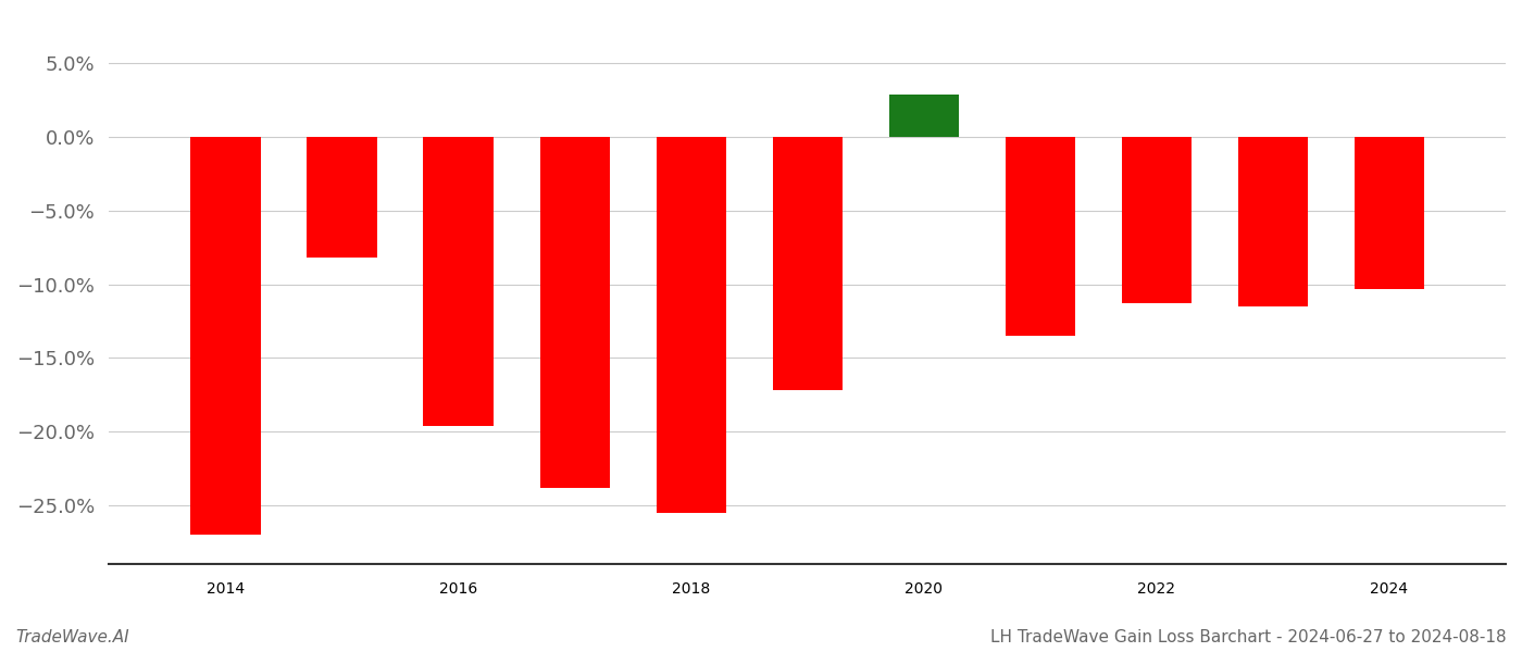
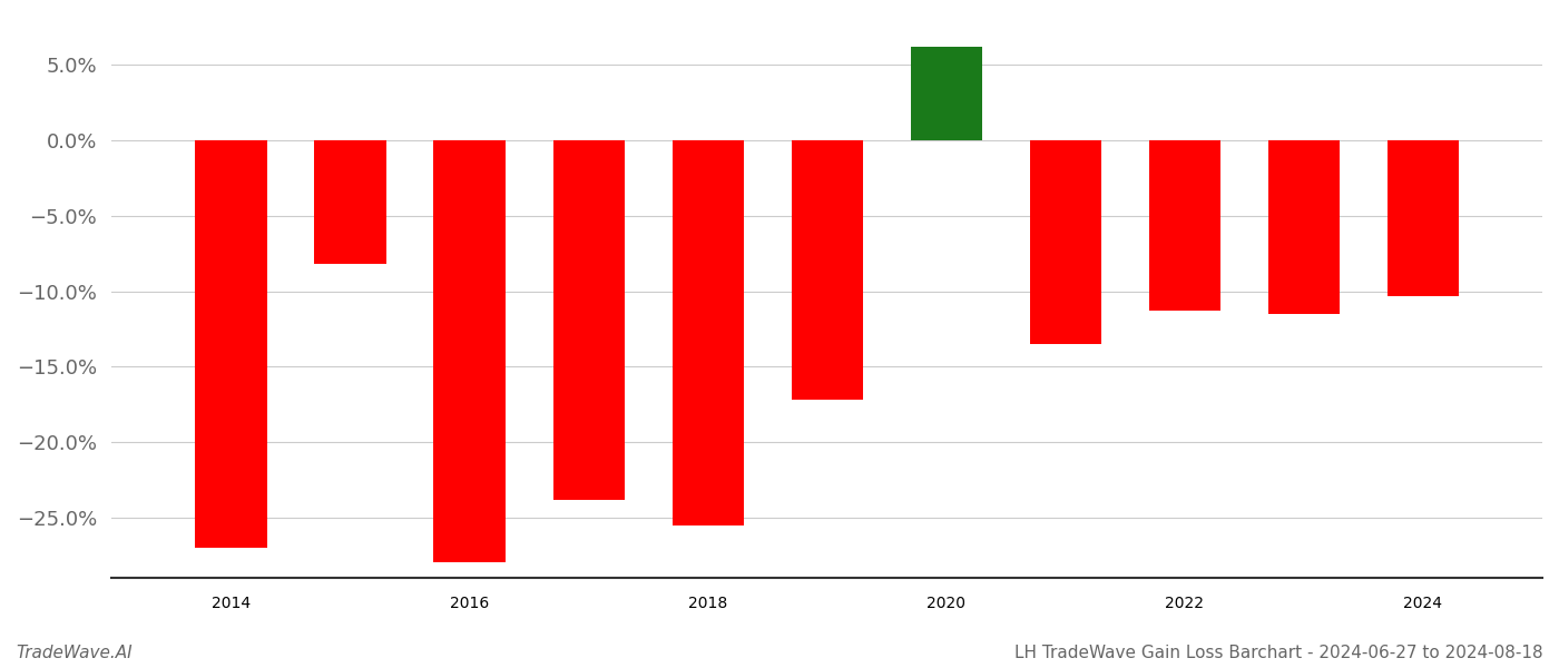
2016: -19.6% -> -28.0%
2020: 2.9% -> 6.2%
